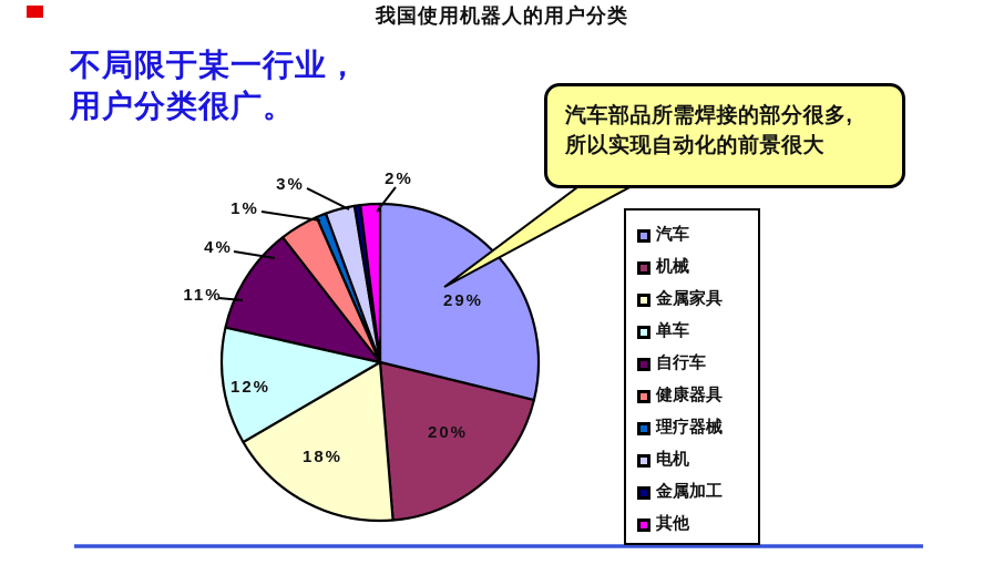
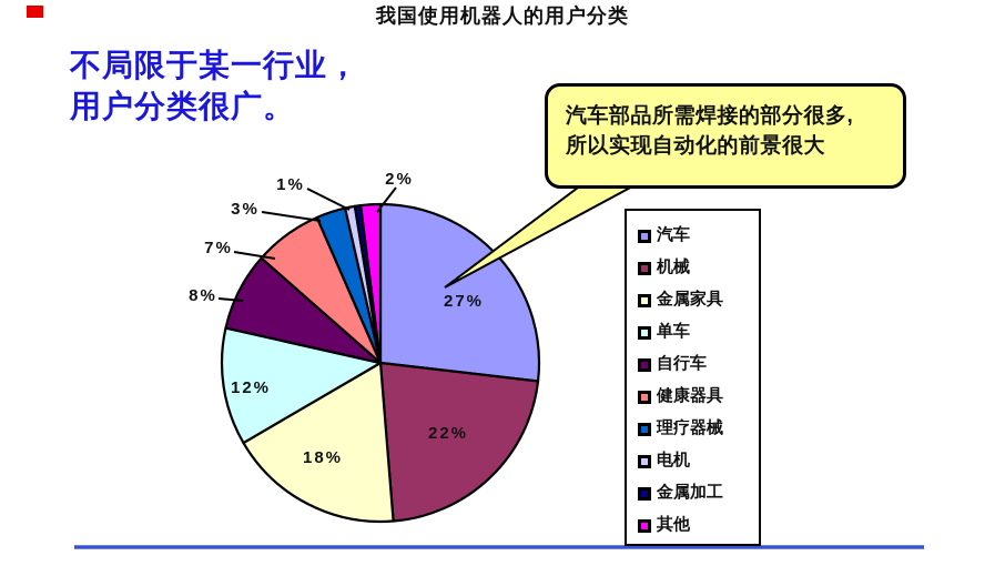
汽车: 29% -> 27%
机械: 20% -> 22%
自行车: 11% -> 8%
健康器具: 4% -> 7%
理疗器械: 1% -> 3%
电机: 3% -> 1%
